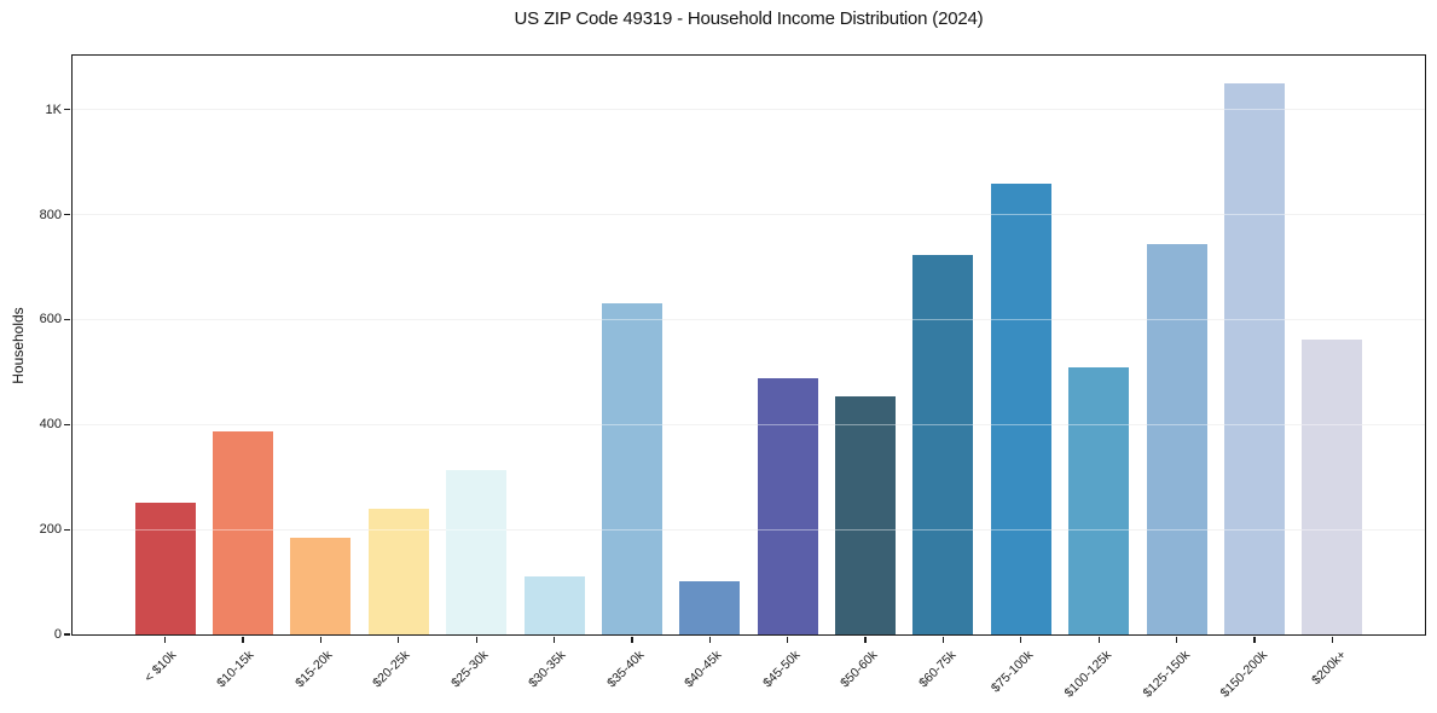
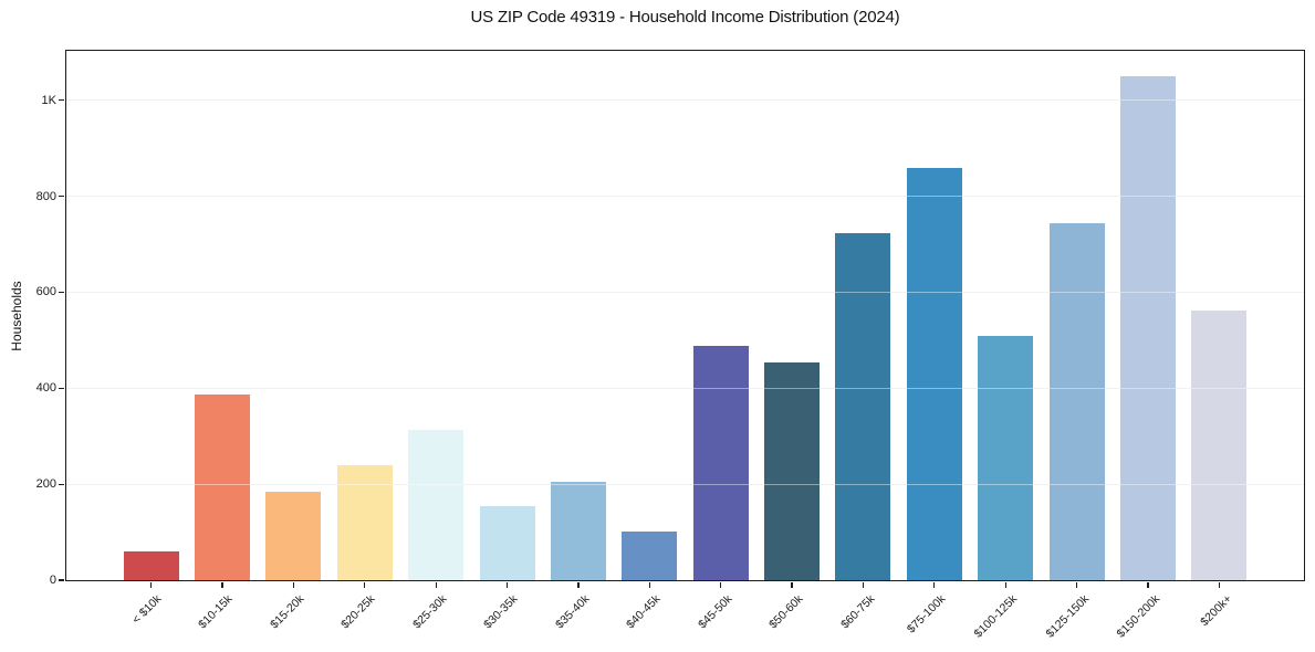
< $10k: 250 -> 60
$30-35k: 110 -> 150
$35-40k: 630 -> 200
